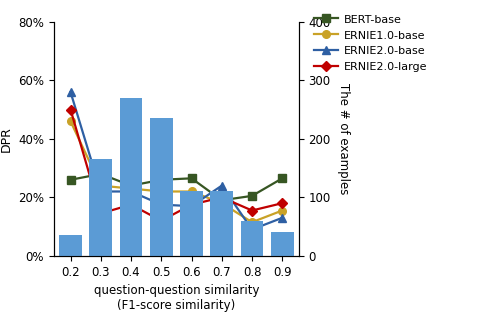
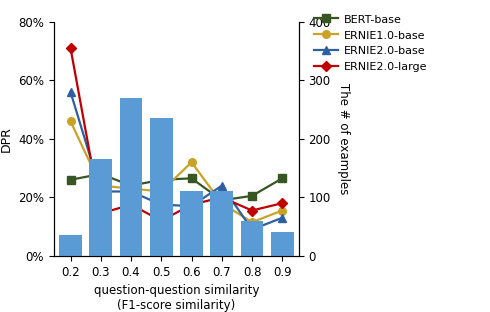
ERNIE2.0-large/0.2: 50.0% -> 71.0%
ERNIE1.0-base/0.6: 22.0% -> 32.0%
